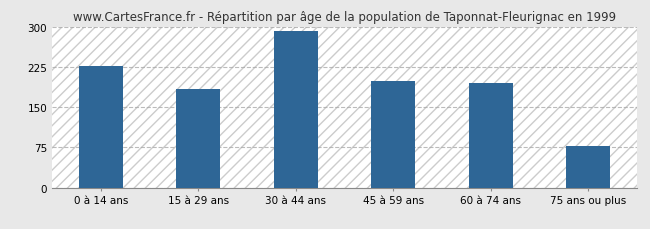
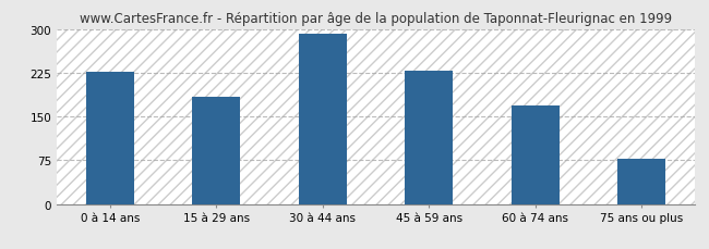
45 à 59 ans: 198 -> 229
60 à 74 ans: 194 -> 168
